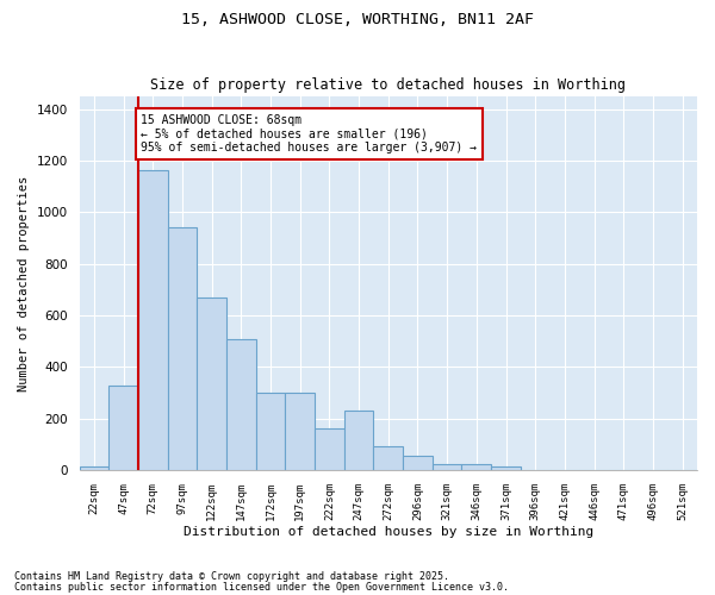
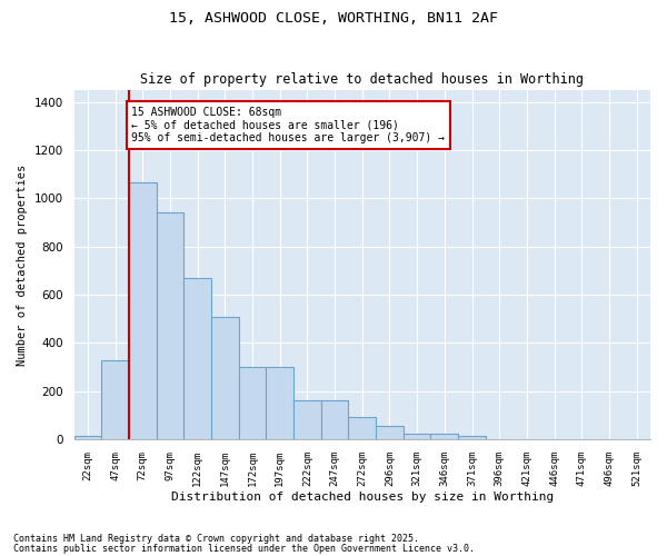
72sqm: 1165 -> 1065
247sqm: 230 -> 160
